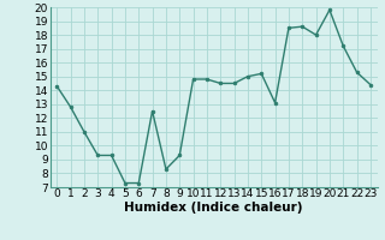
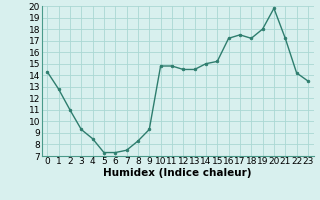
4: 9.3 -> 8.5
7: 12.5 -> 7.5
16: 13.1 -> 17.2
17: 18.5 -> 17.5
18: 18.6 -> 17.2
22: 15.3 -> 14.2
23: 14.4 -> 13.5
